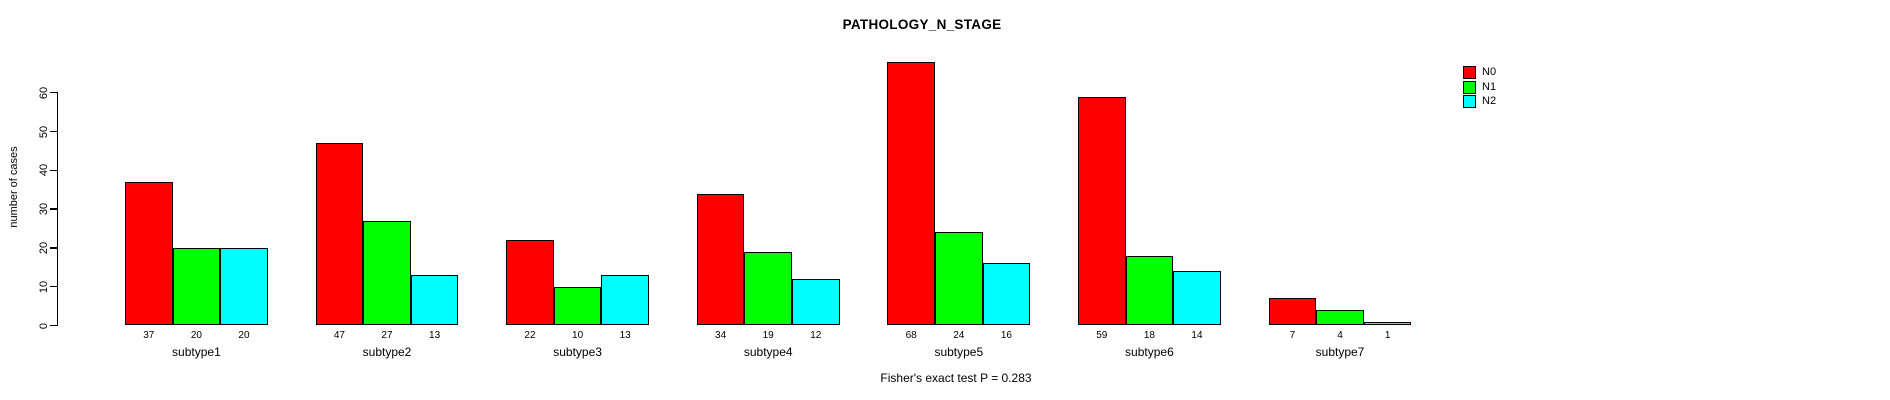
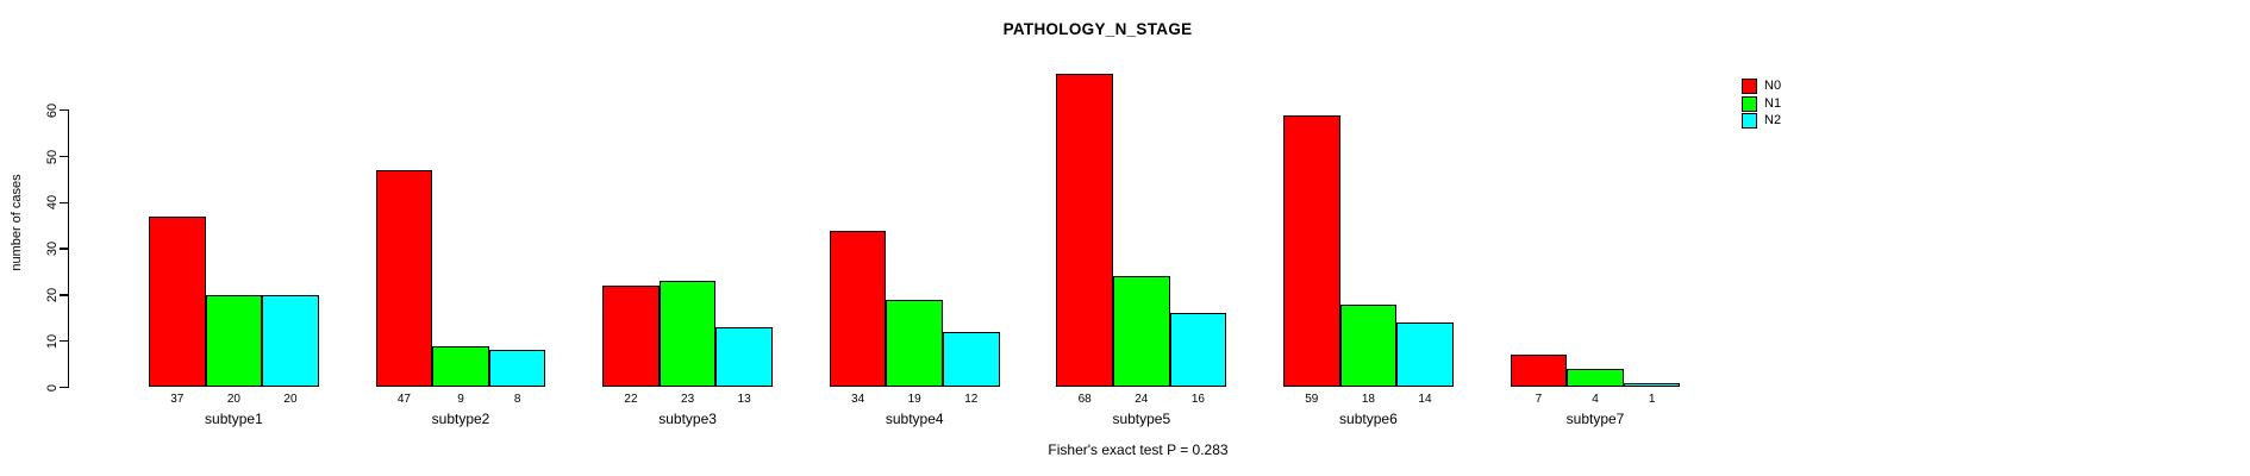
N1/subtype2: 27 -> 9
N2/subtype2: 13 -> 8
N1/subtype3: 10 -> 23
